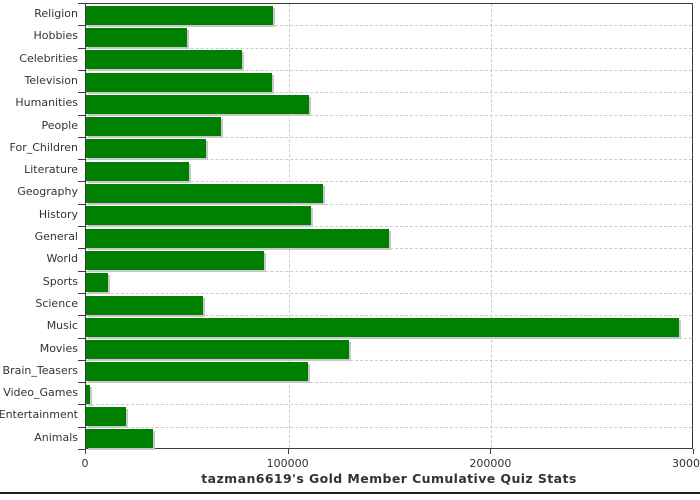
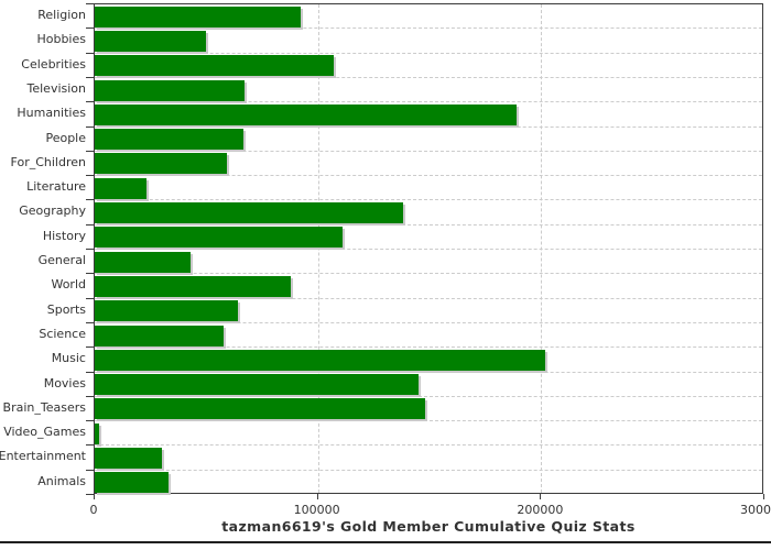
Celebrities: 77000 -> 107000
Television: 92000 -> 67000
Humanities: 110000 -> 189000
Literature: 51000 -> 23000
Geography: 117000 -> 138000
General: 150000 -> 43000
Sports: 11000 -> 64000
Music: 292000 -> 202000
Movies: 130000 -> 145000
Brain_Teasers: 110000 -> 148000
Entertainment: 20000 -> 30000
